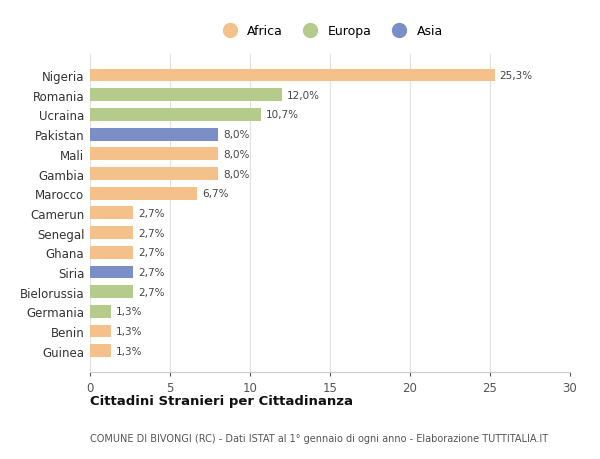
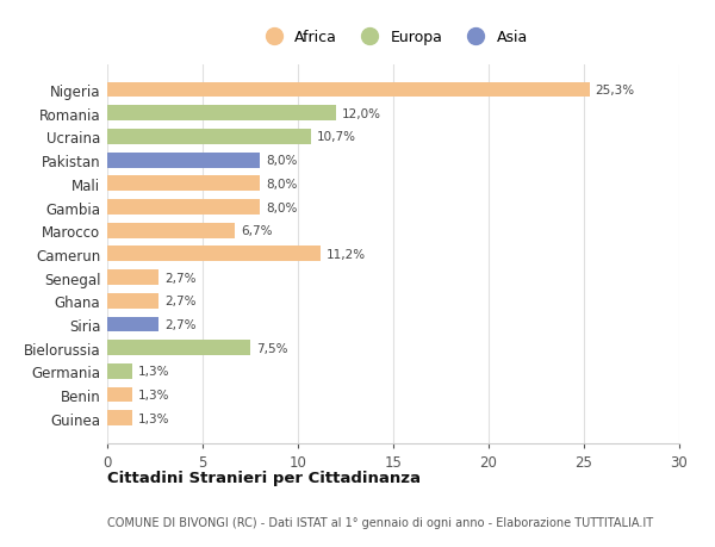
Camerun: 2,7% -> 11,2%
Bielorussia: 2,7% -> 7,5%
